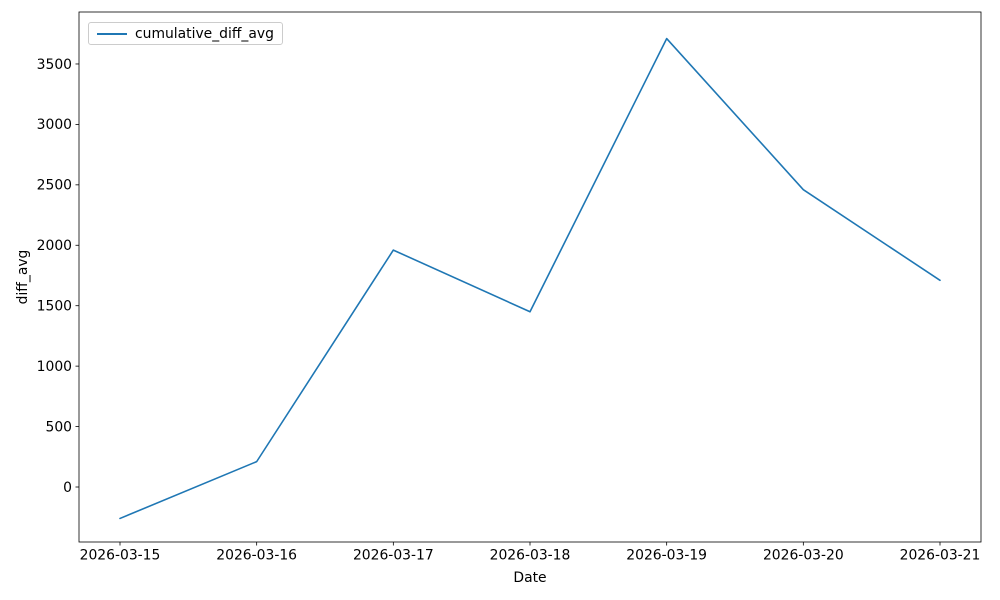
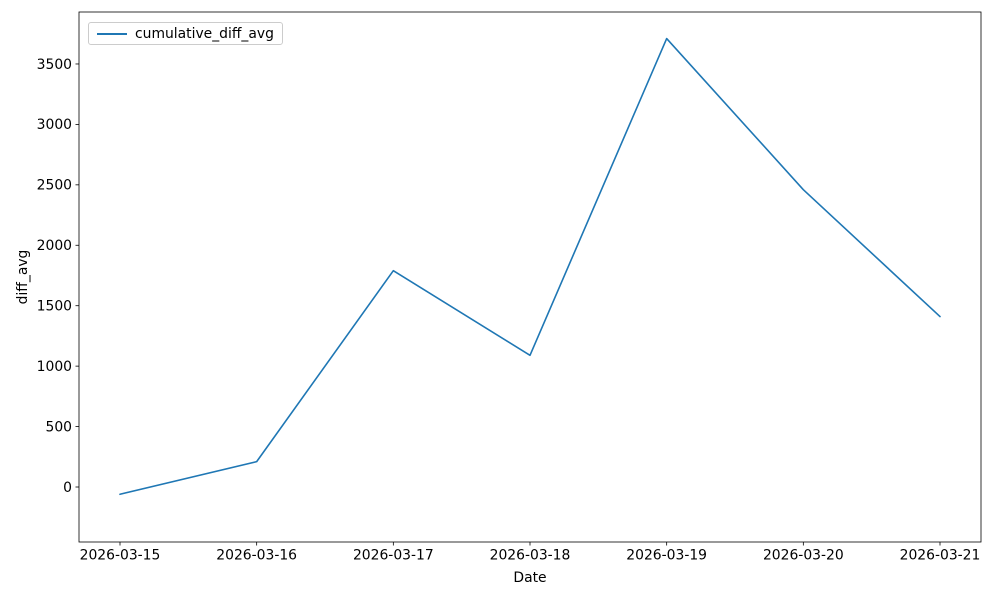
2026-03-15: -260 -> -60
2026-03-17: 1960 -> 1790
2026-03-18: 1450 -> 1090
2026-03-21: 1710 -> 1410
